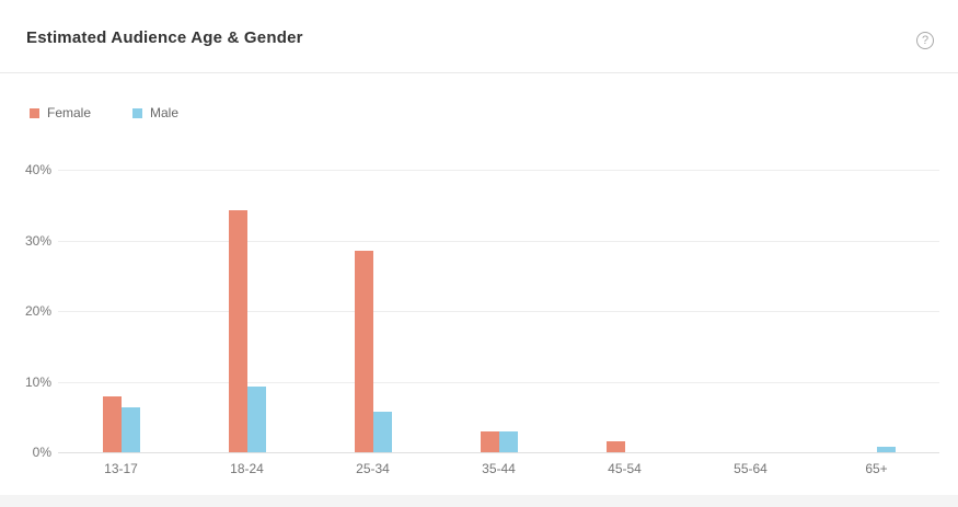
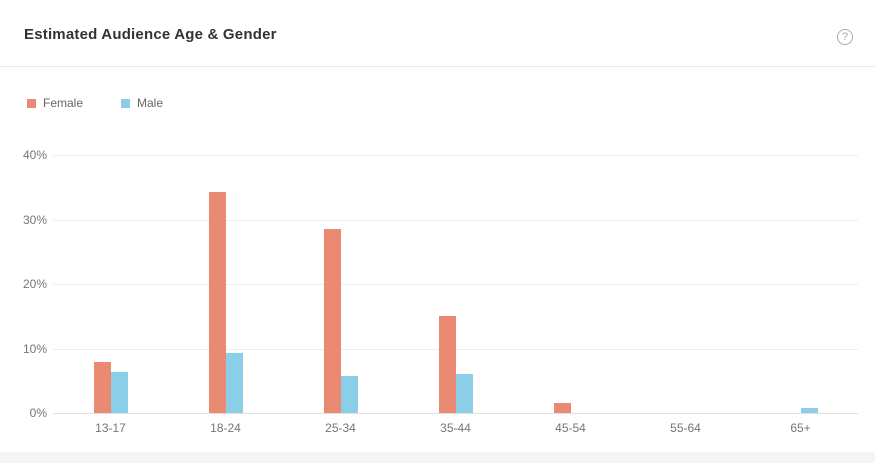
Female/35-44: 3% -> 15%
Male/35-44: 3% -> 6%
